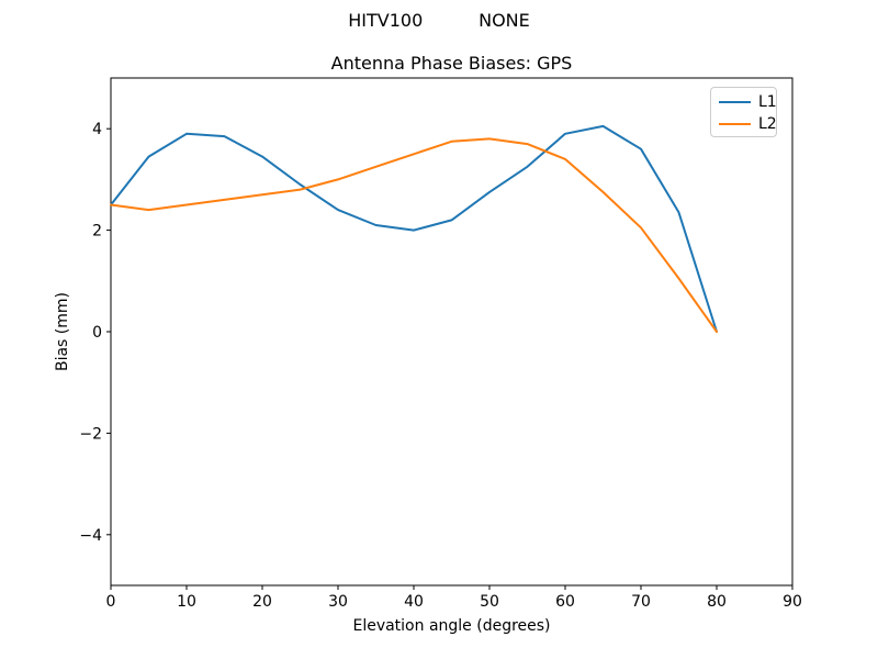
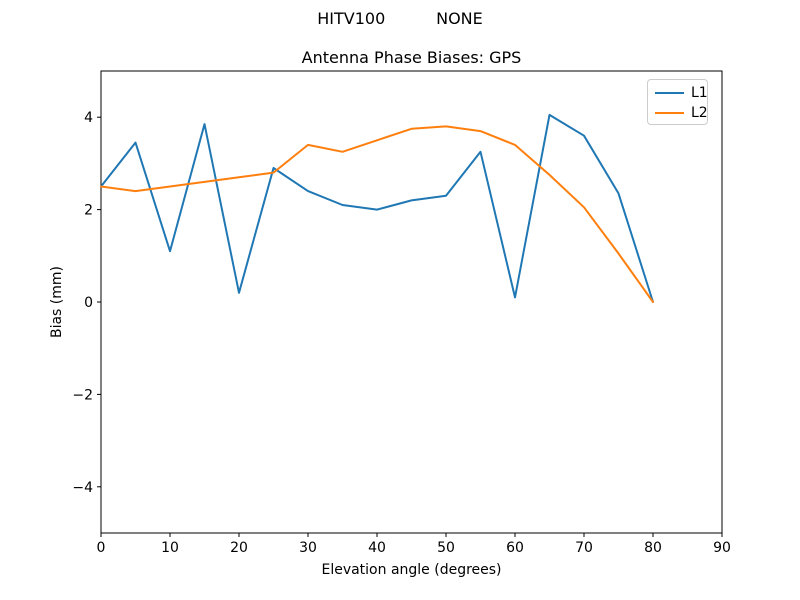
L1/10: 3.9 -> 1.1
L1/20: 3.5 -> 0.2
L2/30: 3.0 -> 3.4
L1/50: 2.8 -> 2.3
L1/60: 3.9 -> 0.1
